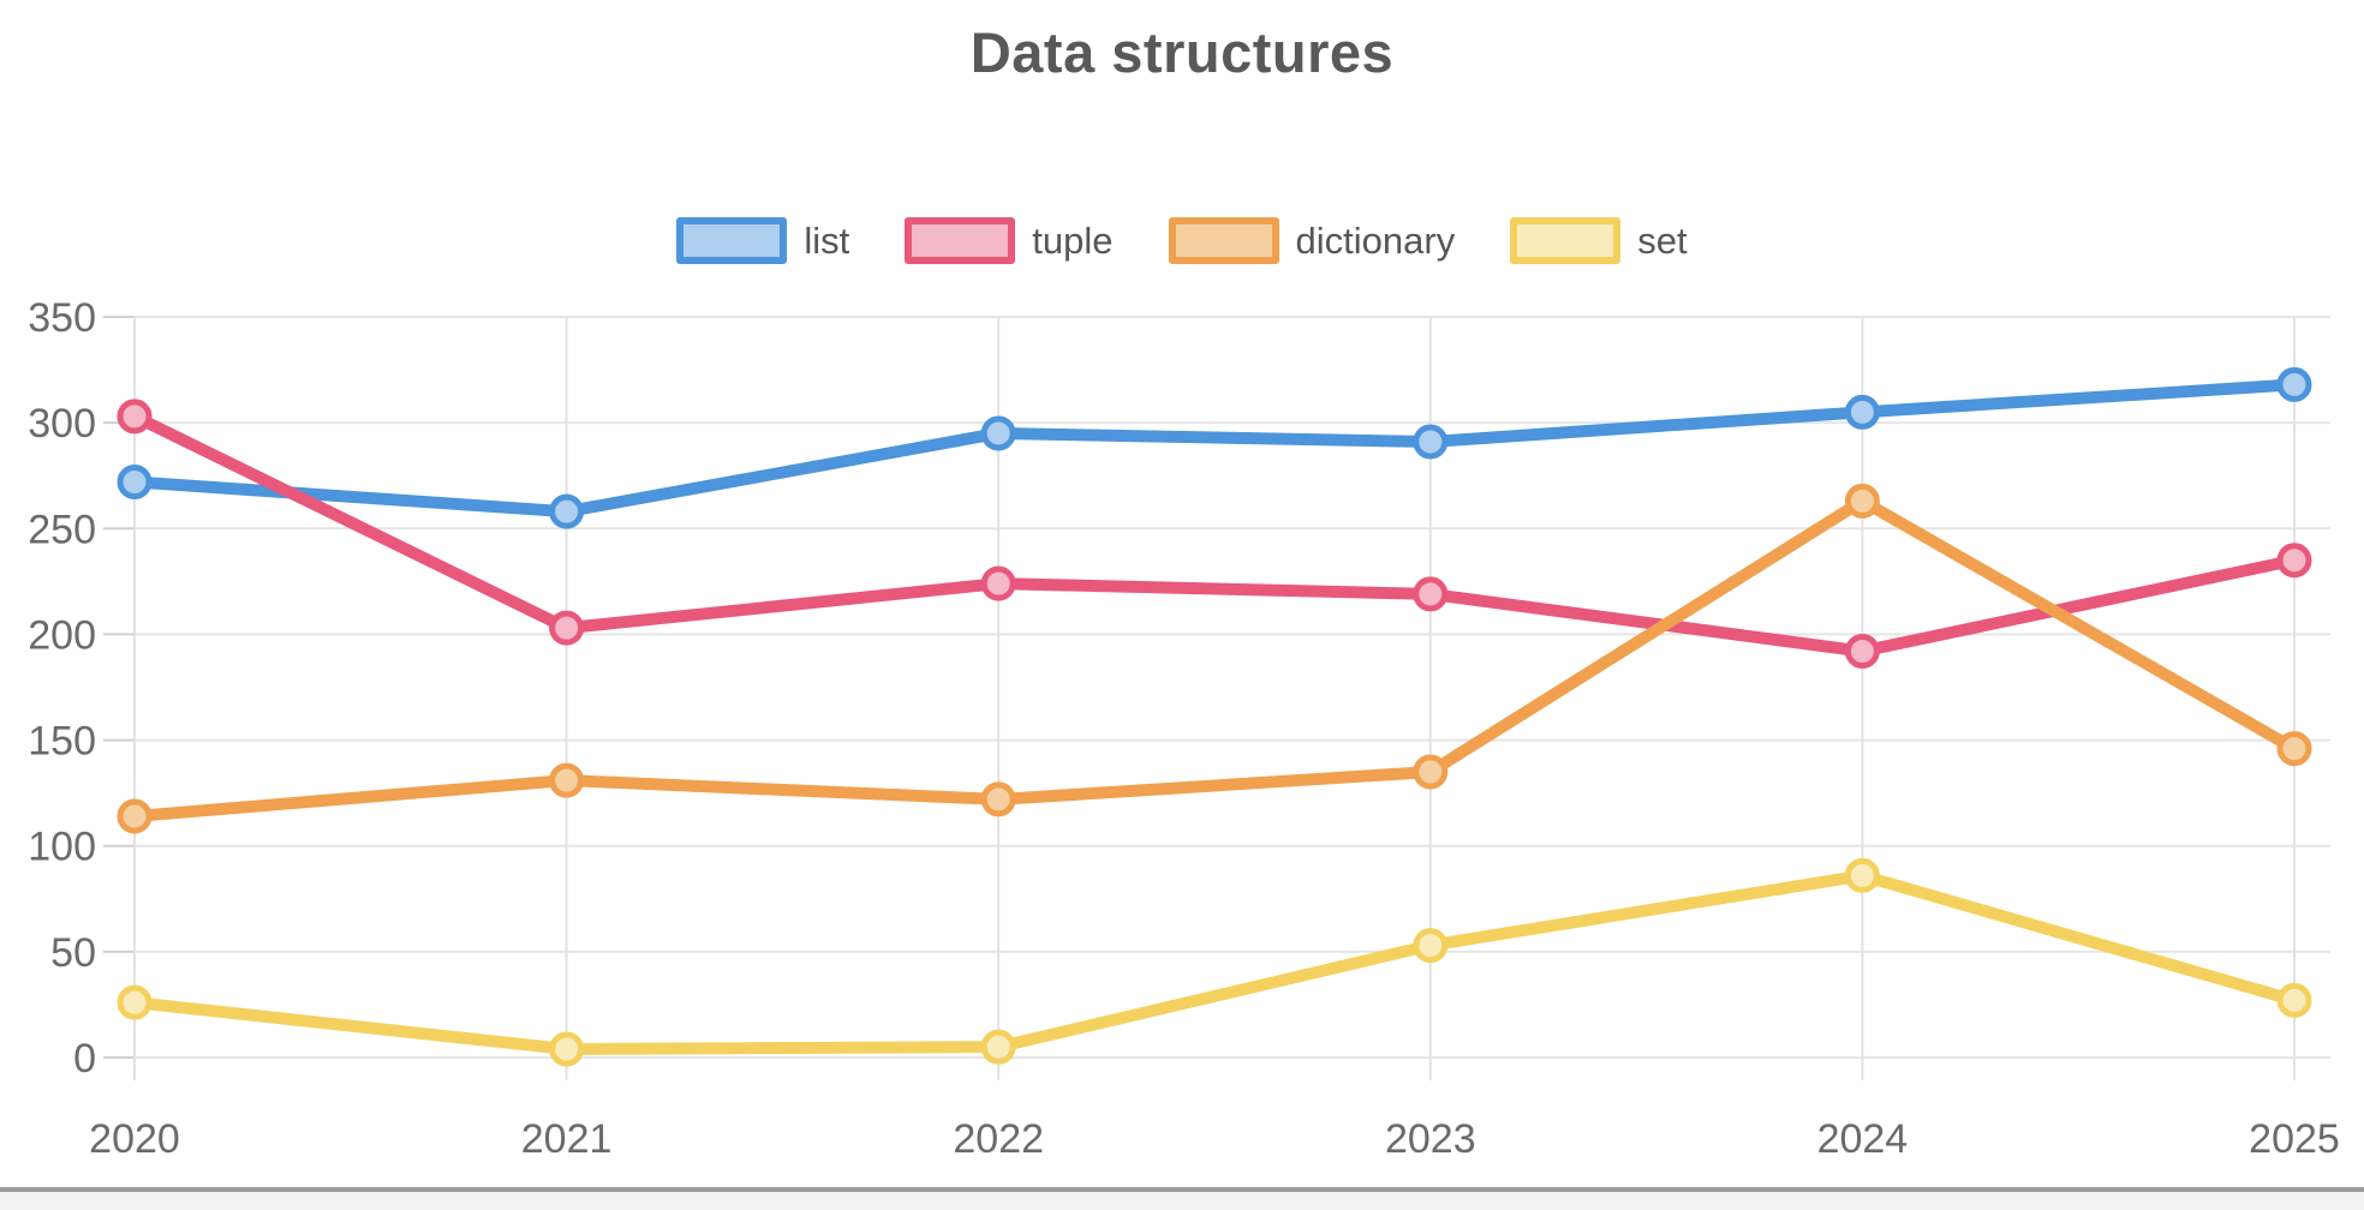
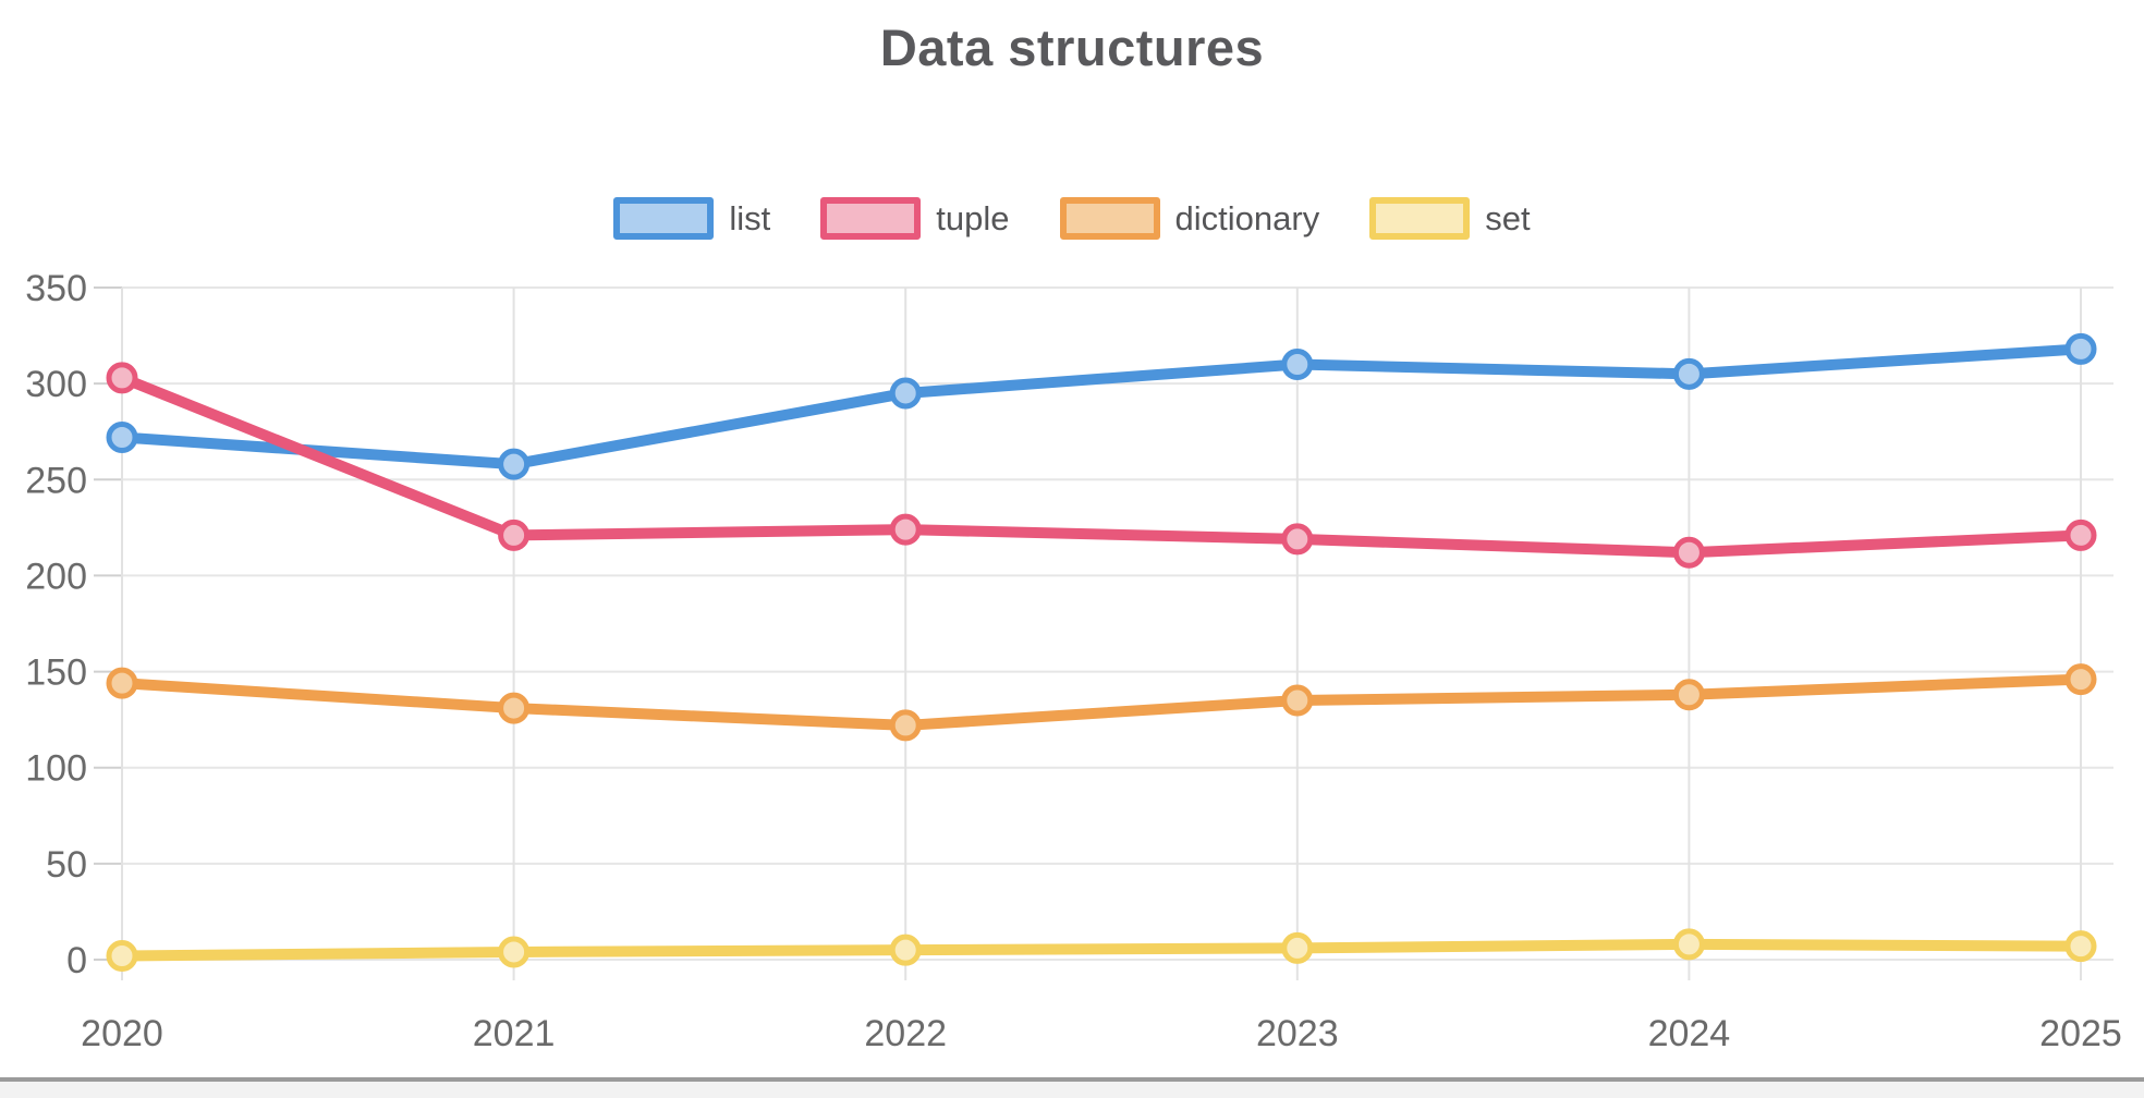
dictionary/2020: 114 -> 144
set/2020: 26 -> 2
tuple/2021: 203 -> 221
list/2023: 291 -> 310
set/2023: 53 -> 6
tuple/2024: 192 -> 212
dictionary/2024: 263 -> 138
set/2024: 86 -> 8
tuple/2025: 235 -> 221
set/2025: 27 -> 7
